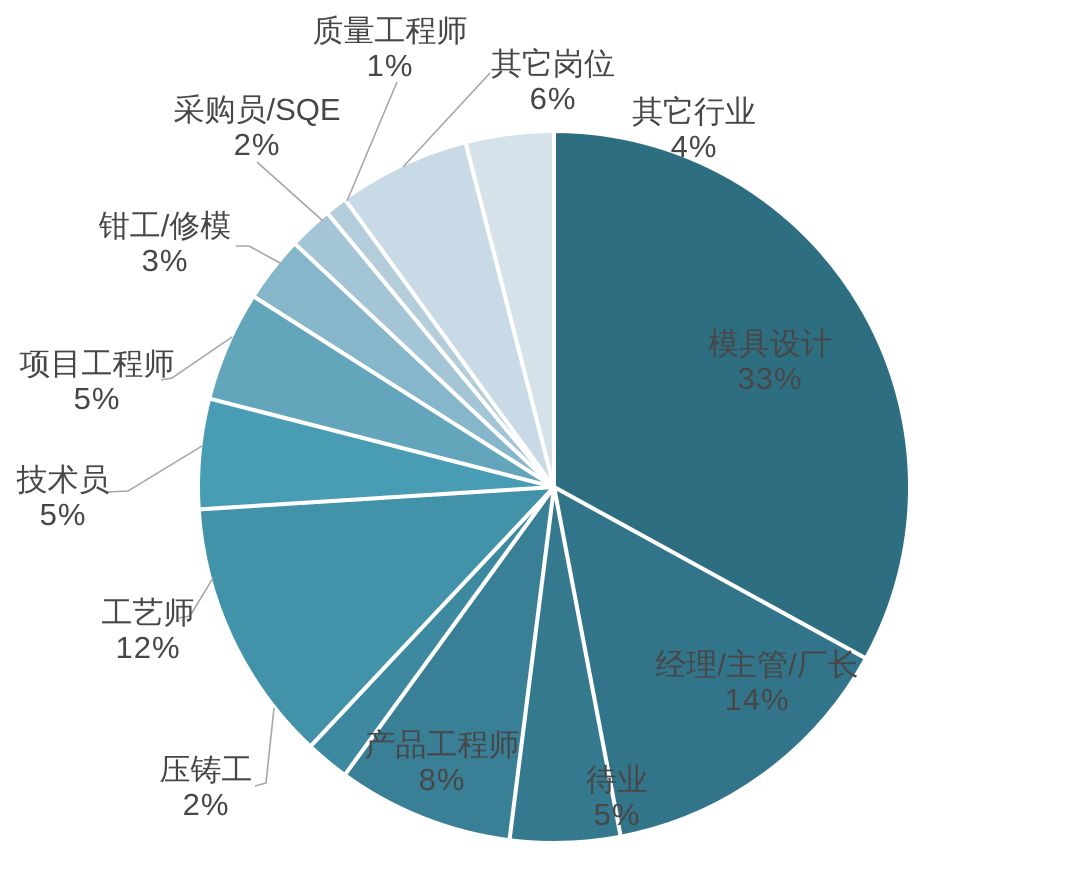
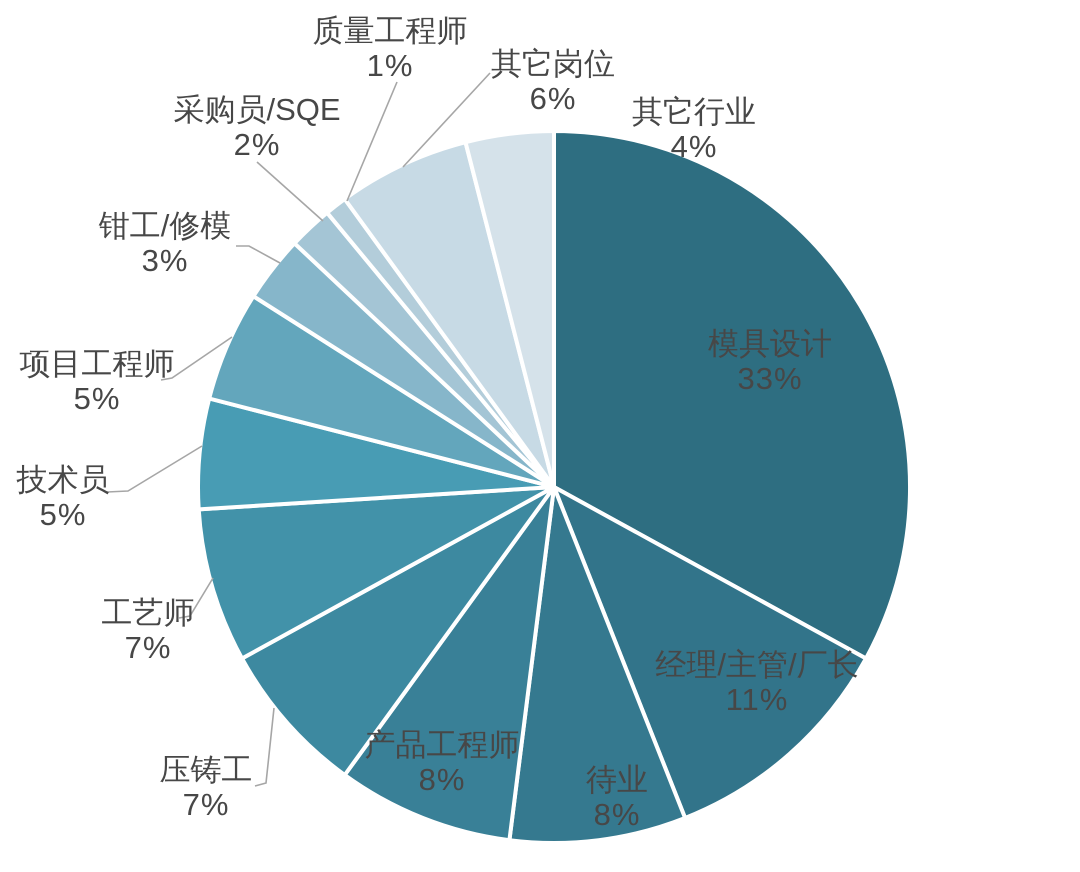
经理/主管/厂长: 14% -> 11%
待业: 5% -> 8%
压铸工: 2% -> 7%
工艺师: 12% -> 7%
